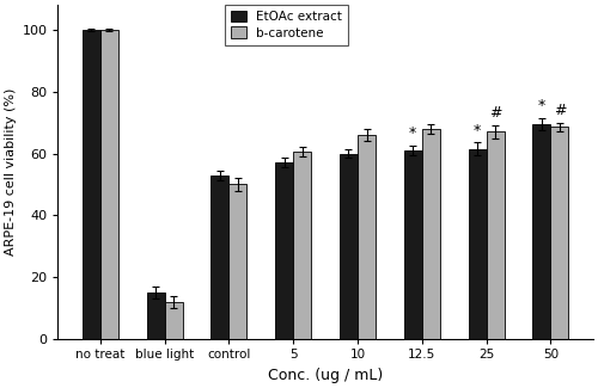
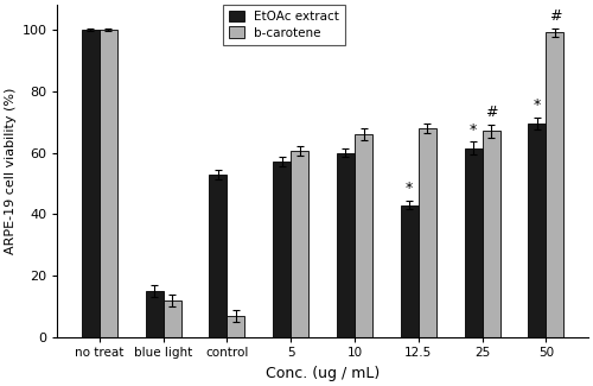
b-carotene/control: 50.0 -> 7.0
EtOAc extract/12.5: 61.0 -> 43.0
b-carotene/50: 68.5 -> 99.0
